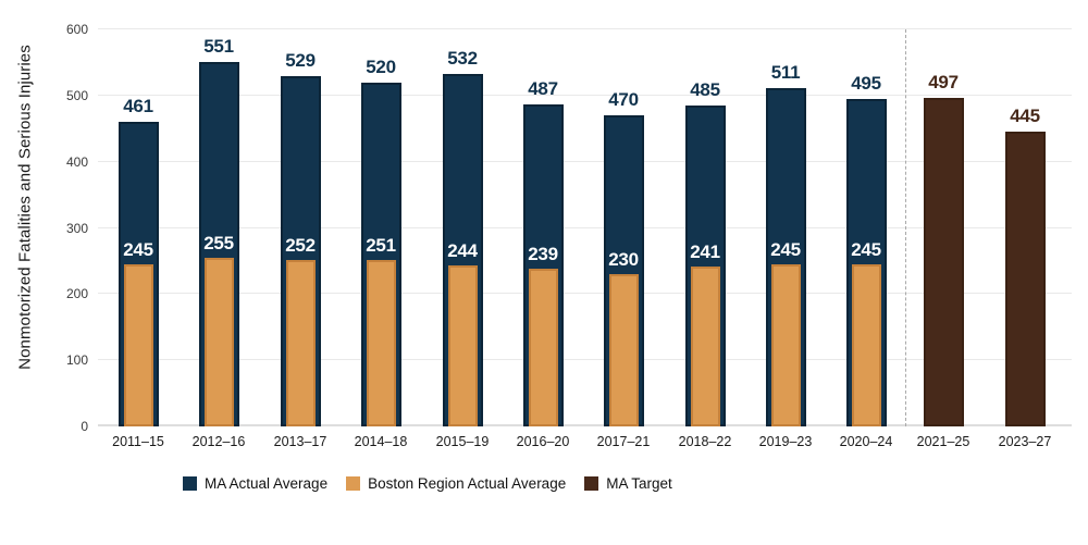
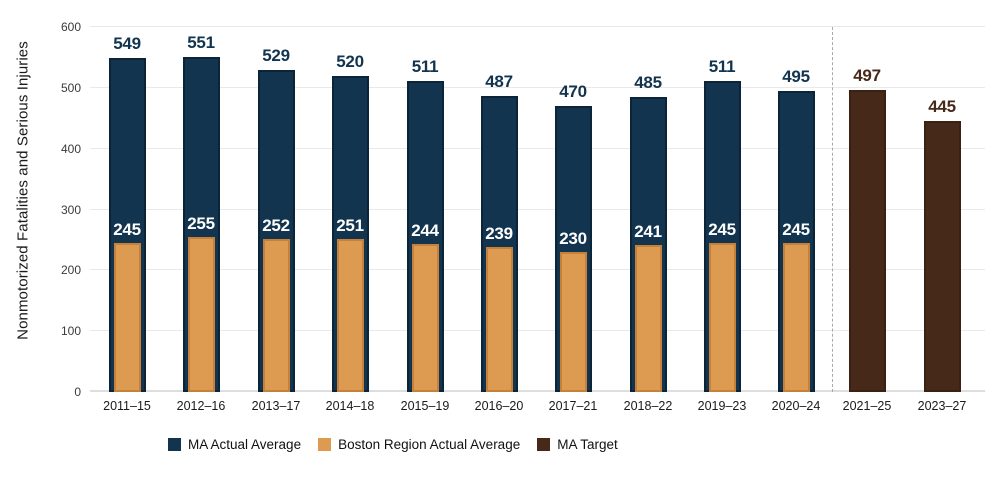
MA Actual Average/2011–15: 461 -> 549
MA Actual Average/2015–19: 532 -> 511
